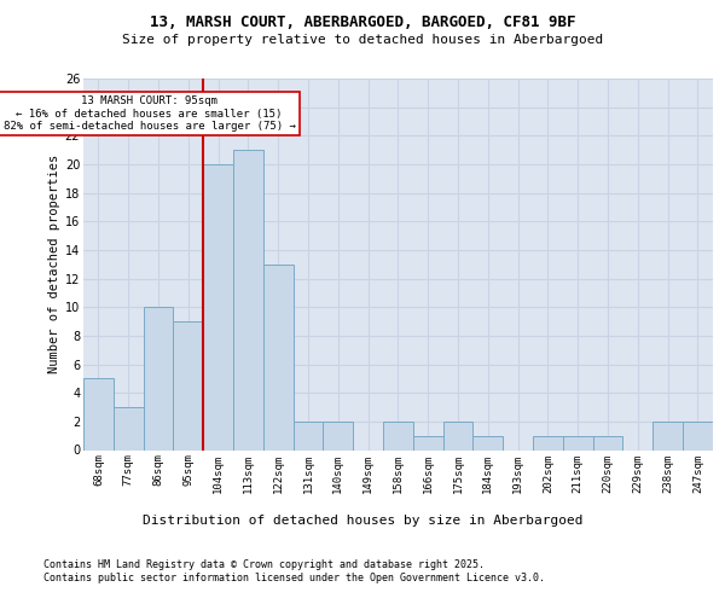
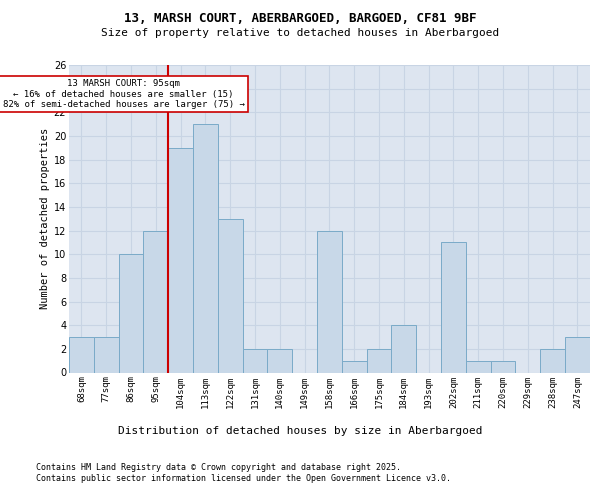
68sqm: 5 -> 3
95sqm: 9 -> 12
104sqm: 20 -> 19
158sqm: 2 -> 12
184sqm: 1 -> 4
202sqm: 1 -> 11
247sqm: 2 -> 3
